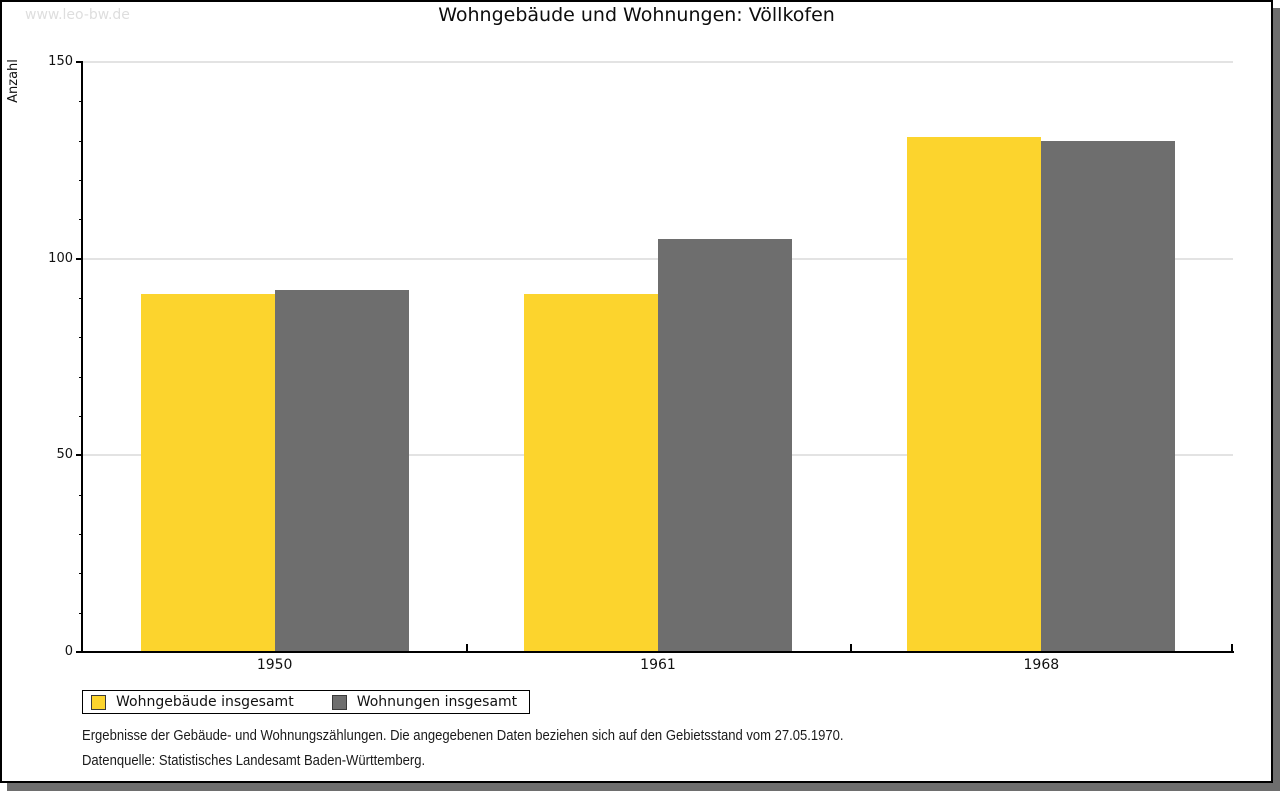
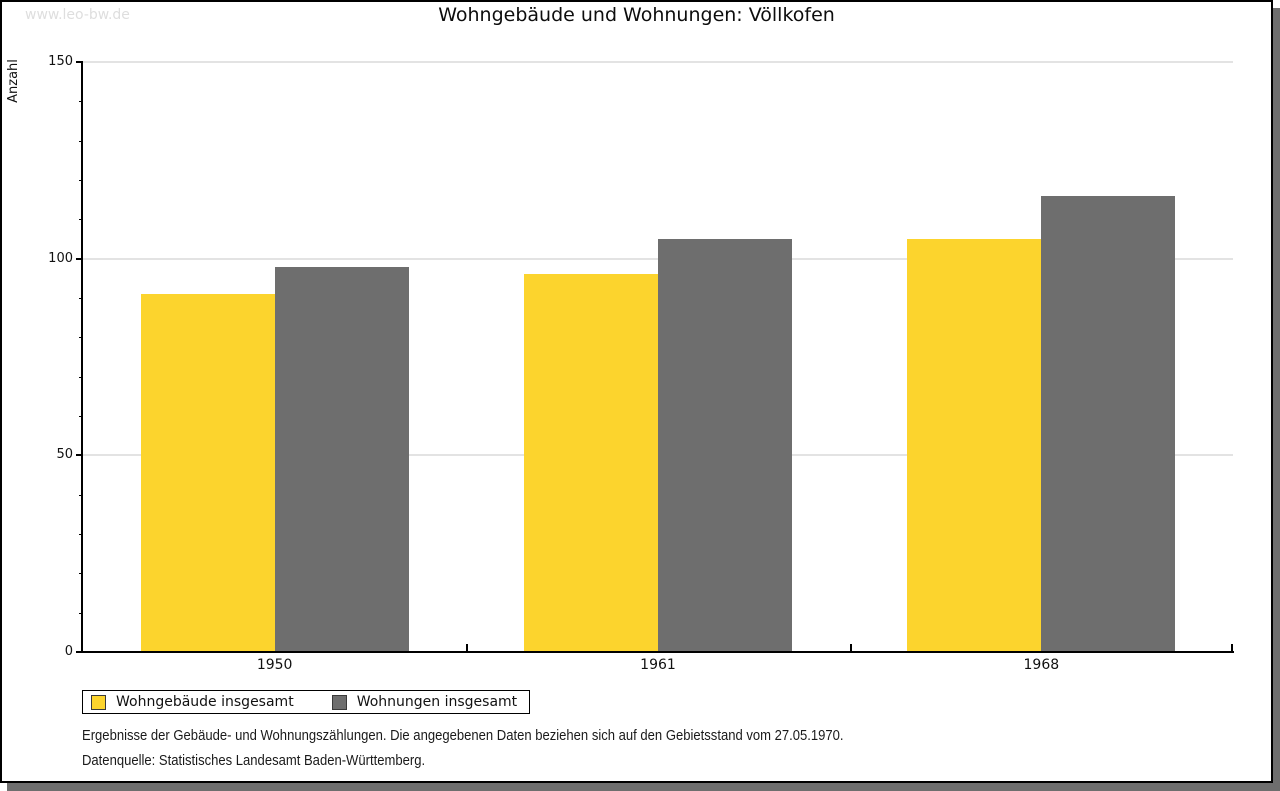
Wohnungen insgesamt/1950: 92 -> 98
Wohngebäude insgesamt/1961: 91 -> 96
Wohngebäude insgesamt/1968: 131 -> 105
Wohnungen insgesamt/1968: 130 -> 116
